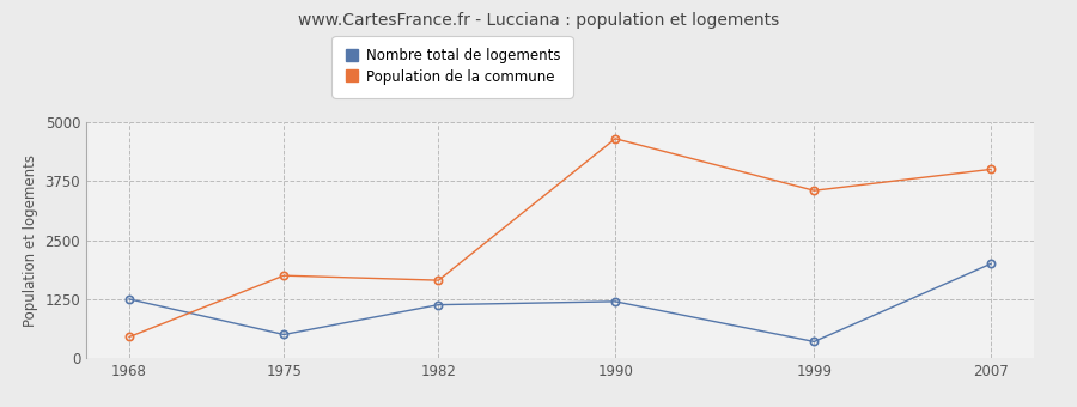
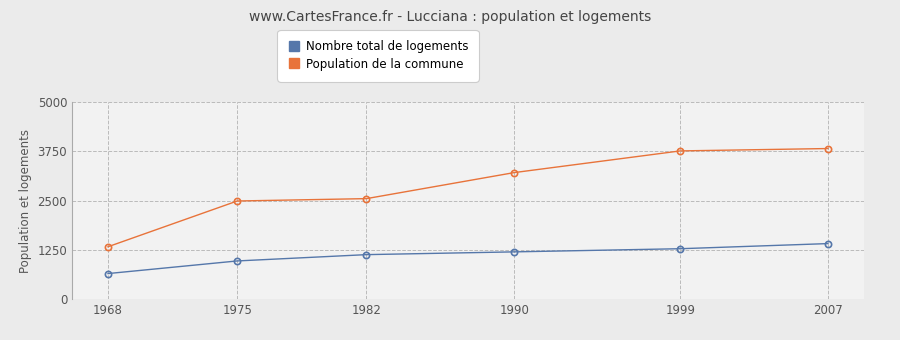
Nombre total de logements/1968: 1250 -> 650
Population de la commune/1968: 450 -> 1330
Nombre total de logements/1975: 500 -> 970
Population de la commune/1975: 1750 -> 2490
Population de la commune/1982: 1650 -> 2550
Population de la commune/1990: 4650 -> 3210
Nombre total de logements/1999: 350 -> 1280
Population de la commune/1999: 3550 -> 3760
Nombre total de logements/2007: 2000 -> 1410
Population de la commune/2007: 4000 -> 3820
